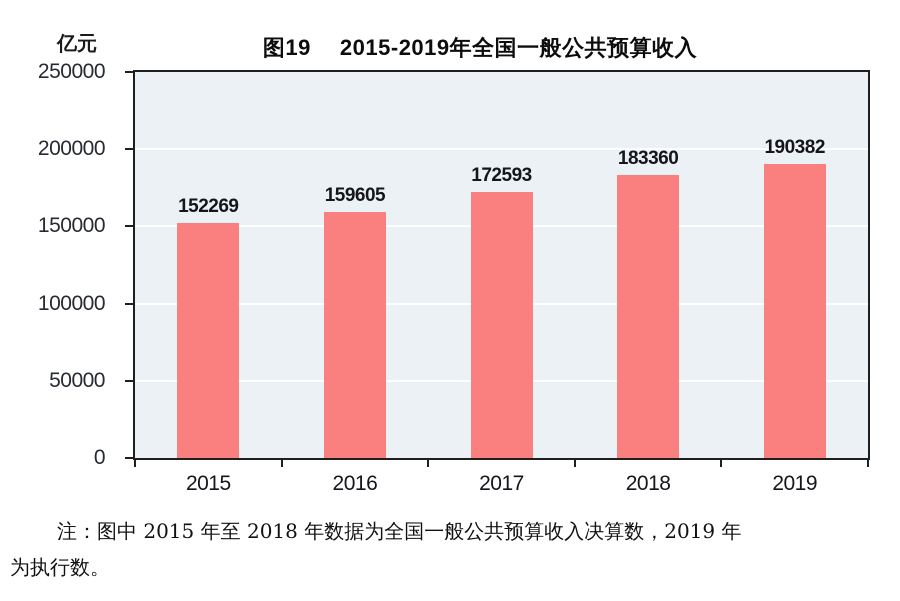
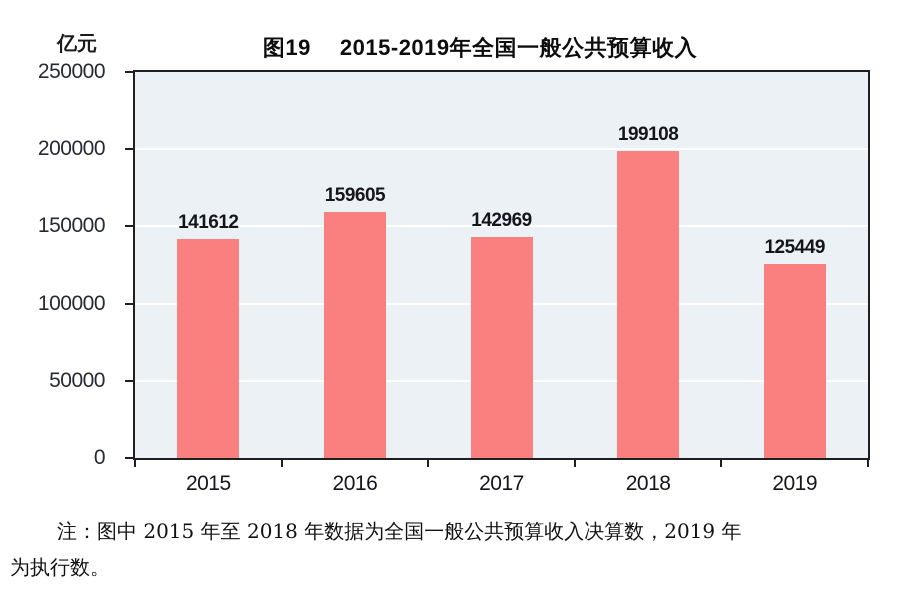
2015: 152269 -> 141612
2017: 172593 -> 142969
2018: 183360 -> 199108
2019: 190382 -> 125449
